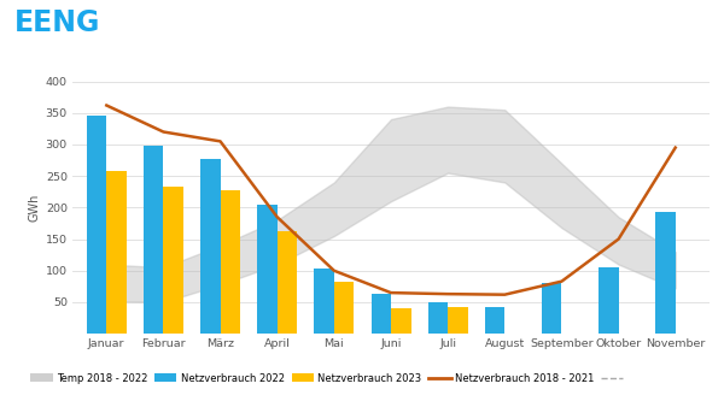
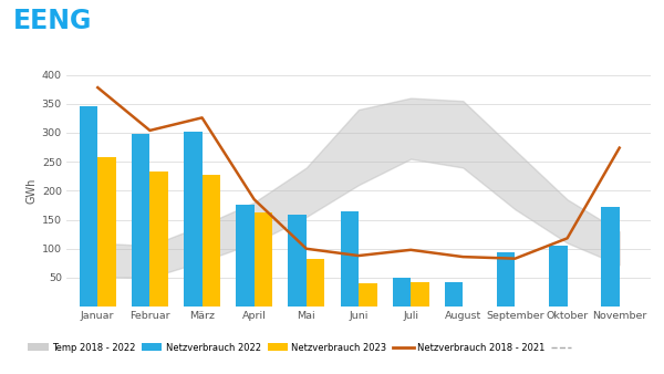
Netzverbrauch 2018 - 2021/Januar: 362 -> 378
Netzverbrauch 2018 - 2021/Februar: 320 -> 304
Netzverbrauch 2022/März: 278 -> 302
Netzverbrauch 2018 - 2021/März: 305 -> 326
Netzverbrauch 2022/April: 205 -> 176
Netzverbrauch 2022/Mai: 103 -> 158
Netzverbrauch 2022/Juni: 63 -> 164
Netzverbrauch 2018 - 2021/Juni: 65 -> 88
Netzverbrauch 2018 - 2021/Juli: 63 -> 98
Netzverbrauch 2018 - 2021/August: 62 -> 86
Netzverbrauch 2022/September: 80 -> 94
Netzverbrauch 2018 - 2021/Oktober: 150 -> 118
Netzverbrauch 2022/November: 193 -> 172
Netzverbrauch 2018 - 2021/November: 295 -> 274
